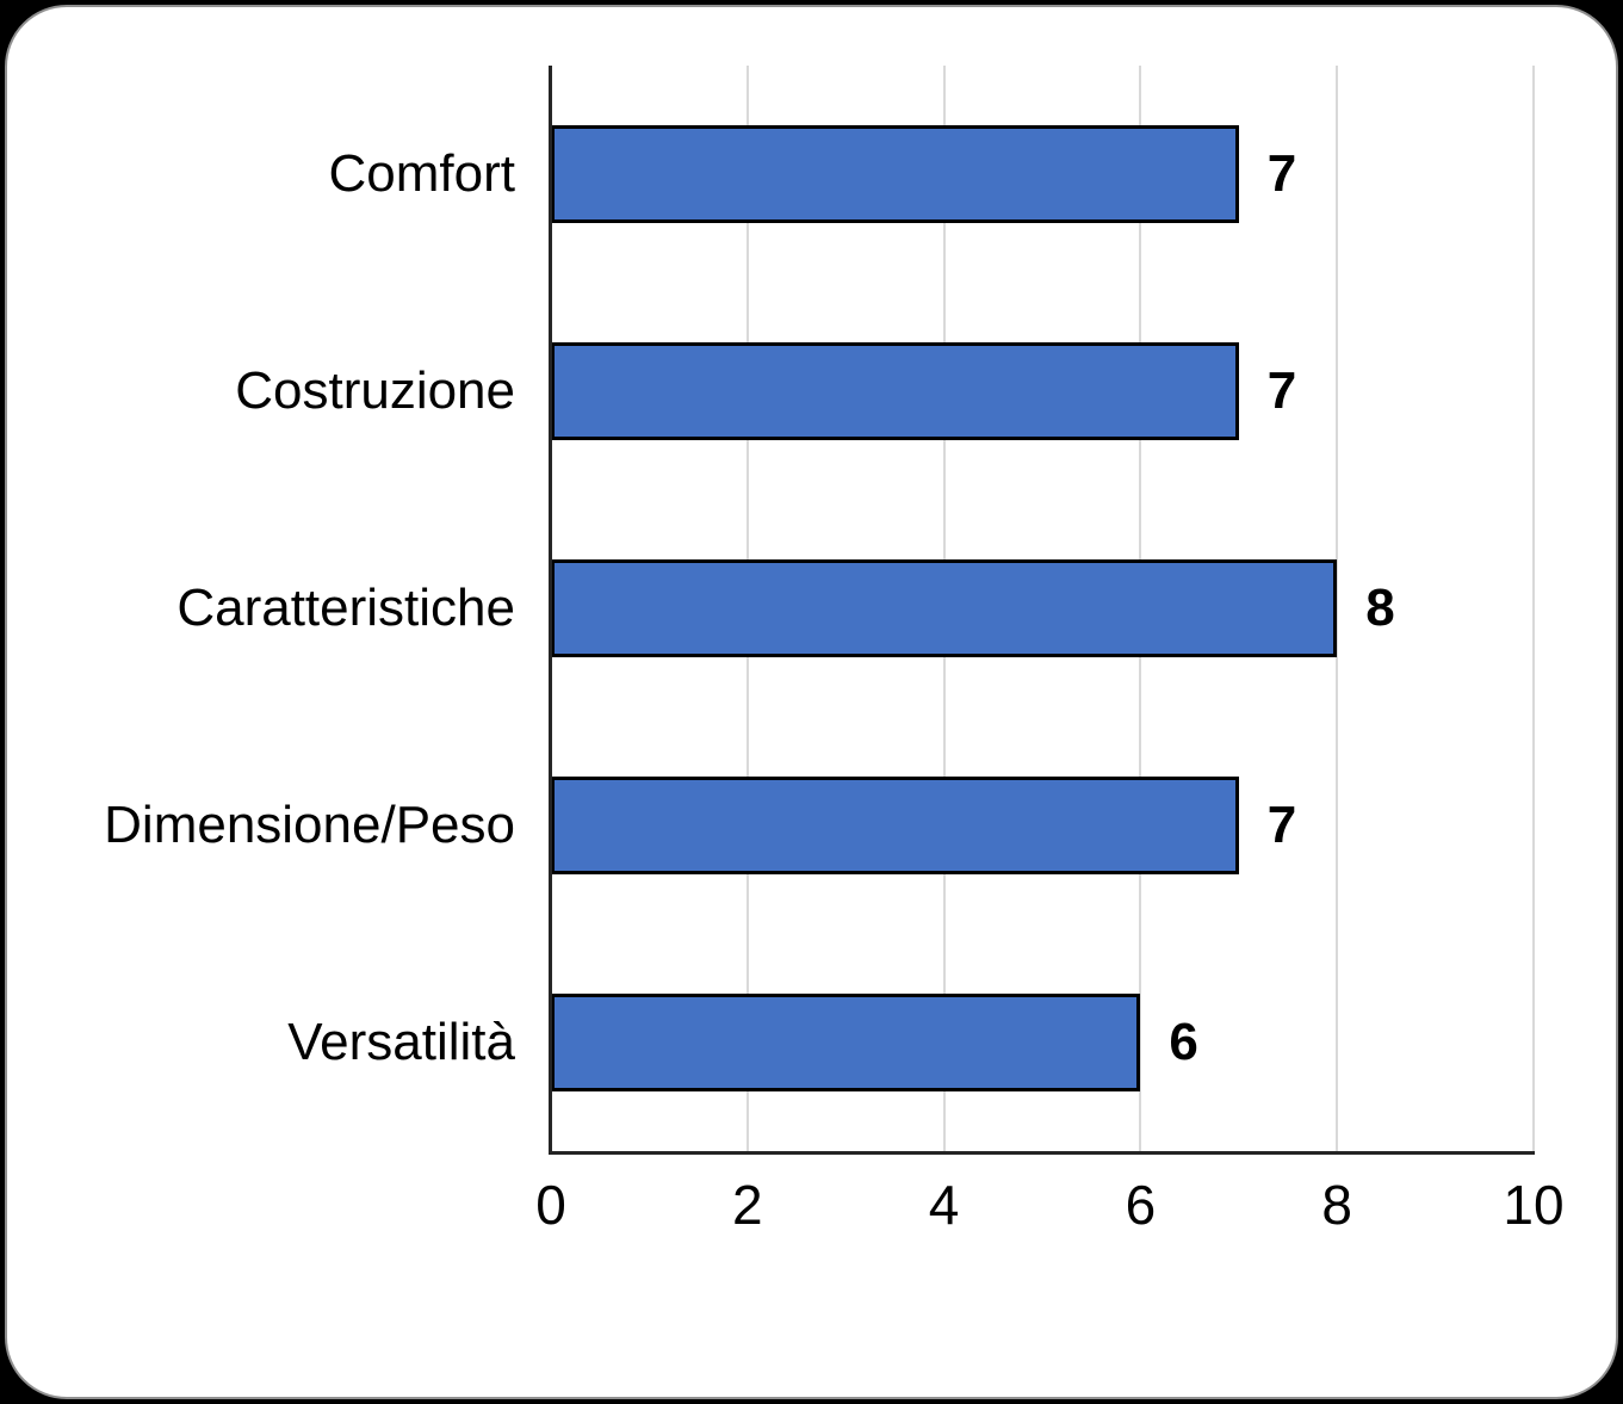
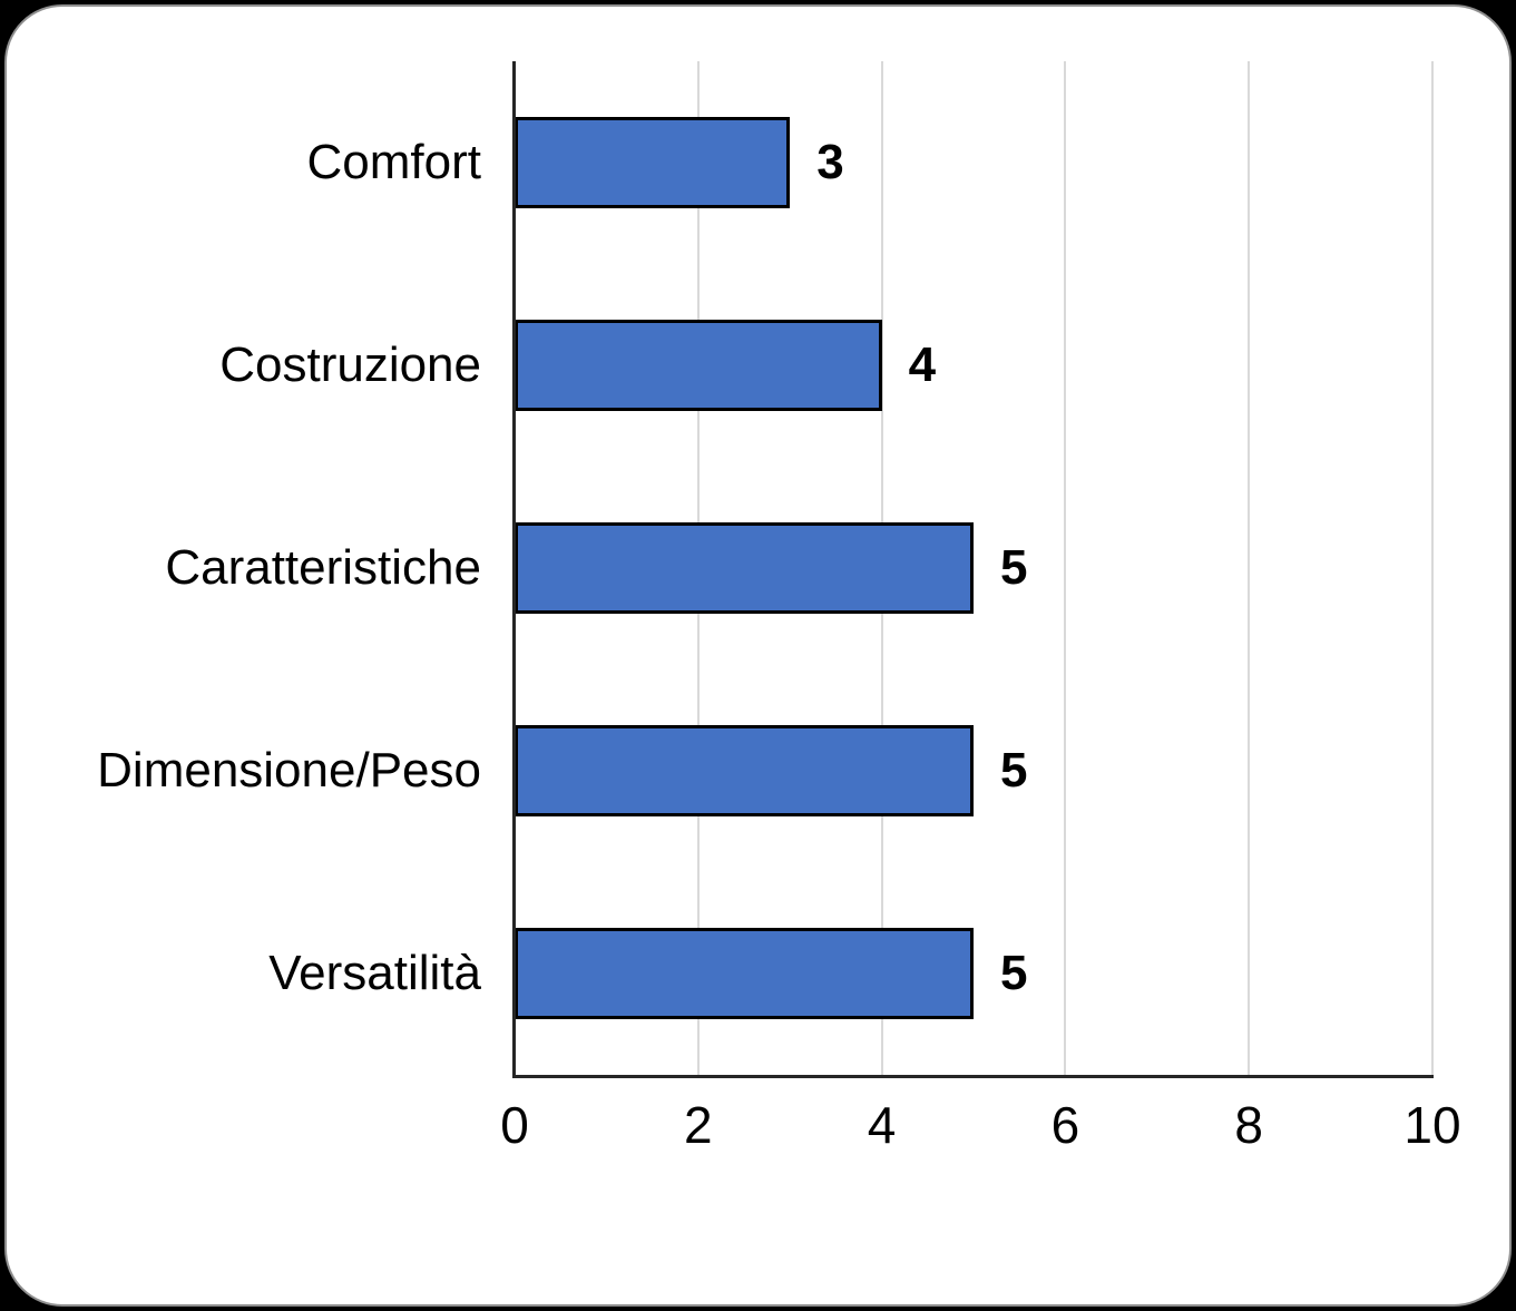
Comfort: 7 -> 3
Costruzione: 7 -> 4
Caratteristiche: 8 -> 5
Dimensione/Peso: 7 -> 5
Versatilità: 6 -> 5
